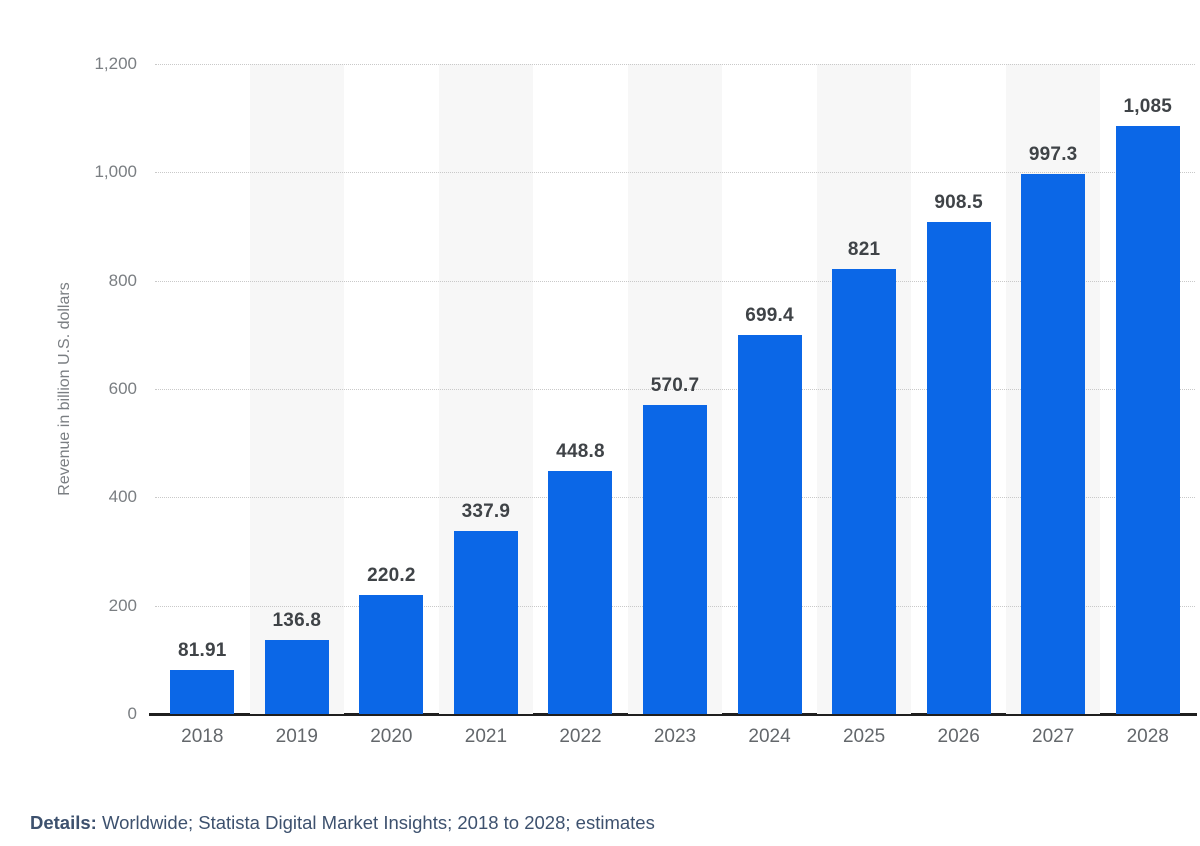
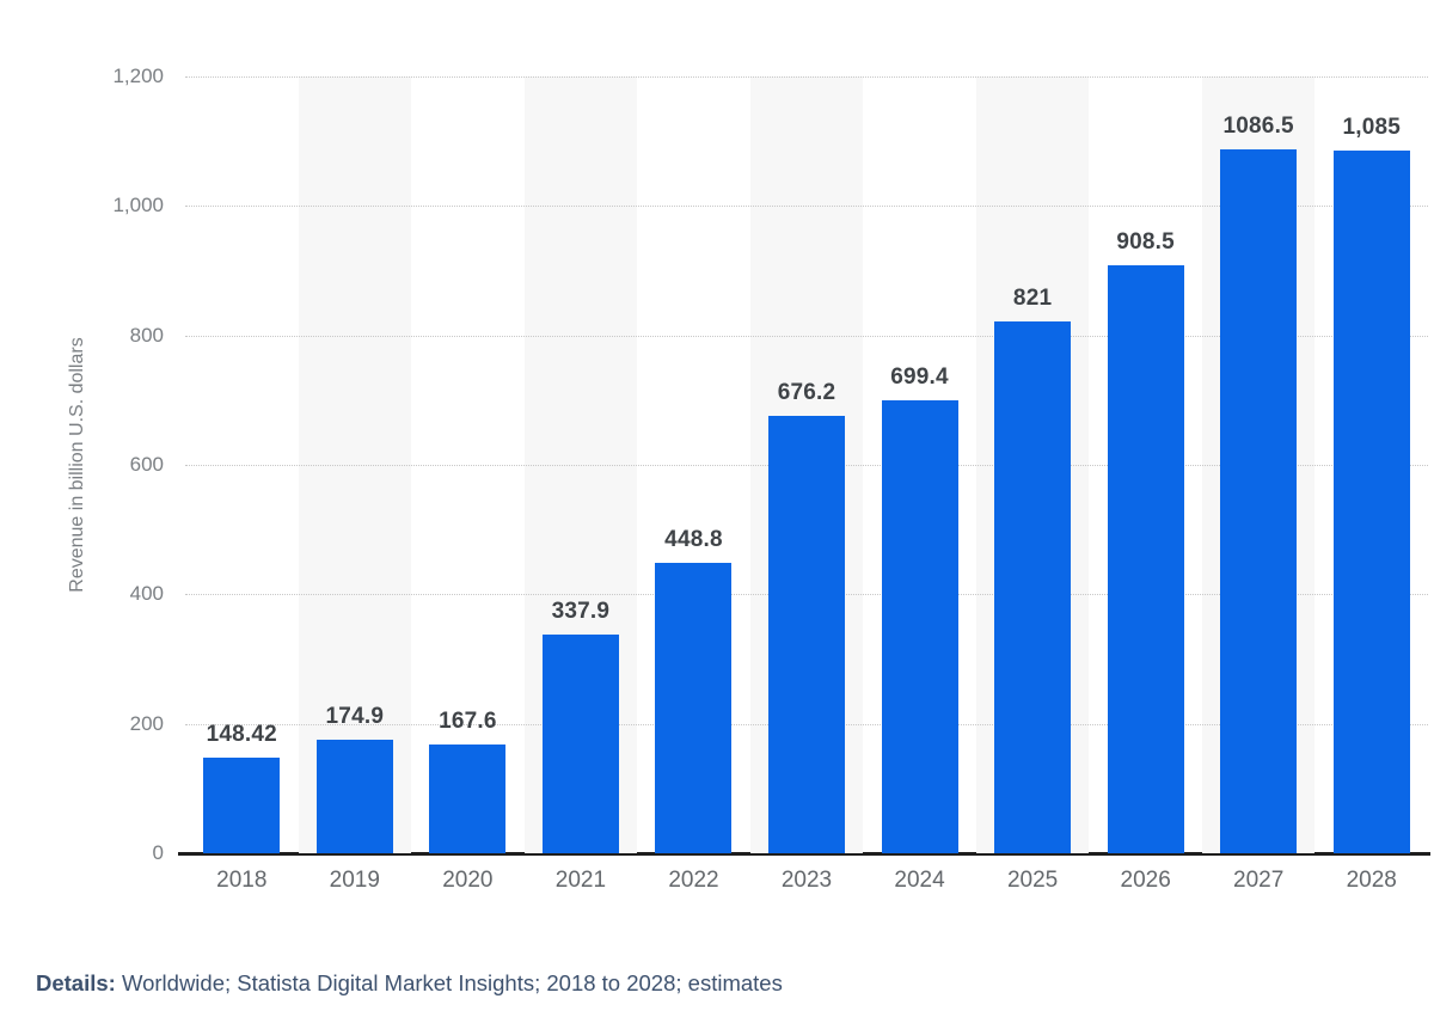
2018: 81.91 -> 148.42
2019: 136.8 -> 174.9
2020: 220.2 -> 167.6
2023: 570.7 -> 676.2
2027: 997.3 -> 1086.5
